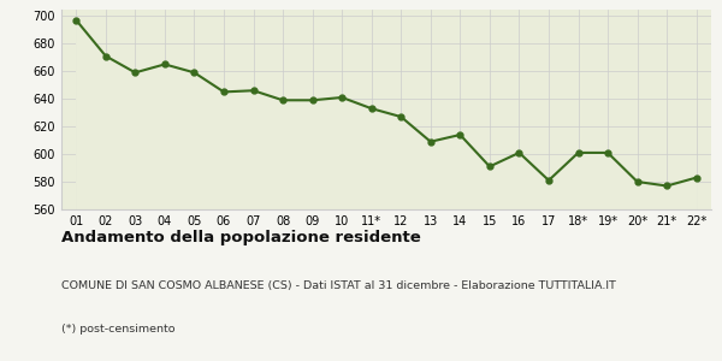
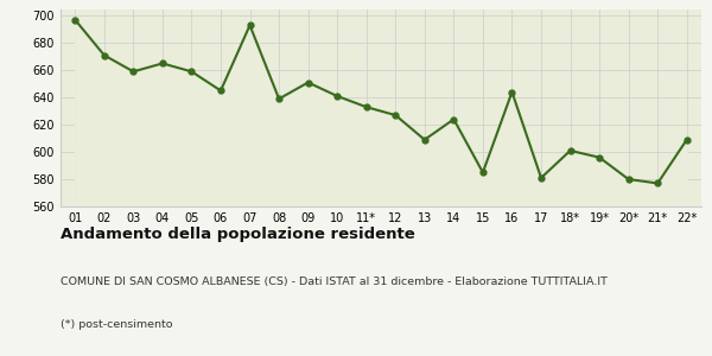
07: 646 -> 693
09: 639 -> 651
14: 614 -> 624
15: 591 -> 585
16: 601 -> 644
19*: 601 -> 596
22*: 583 -> 609
